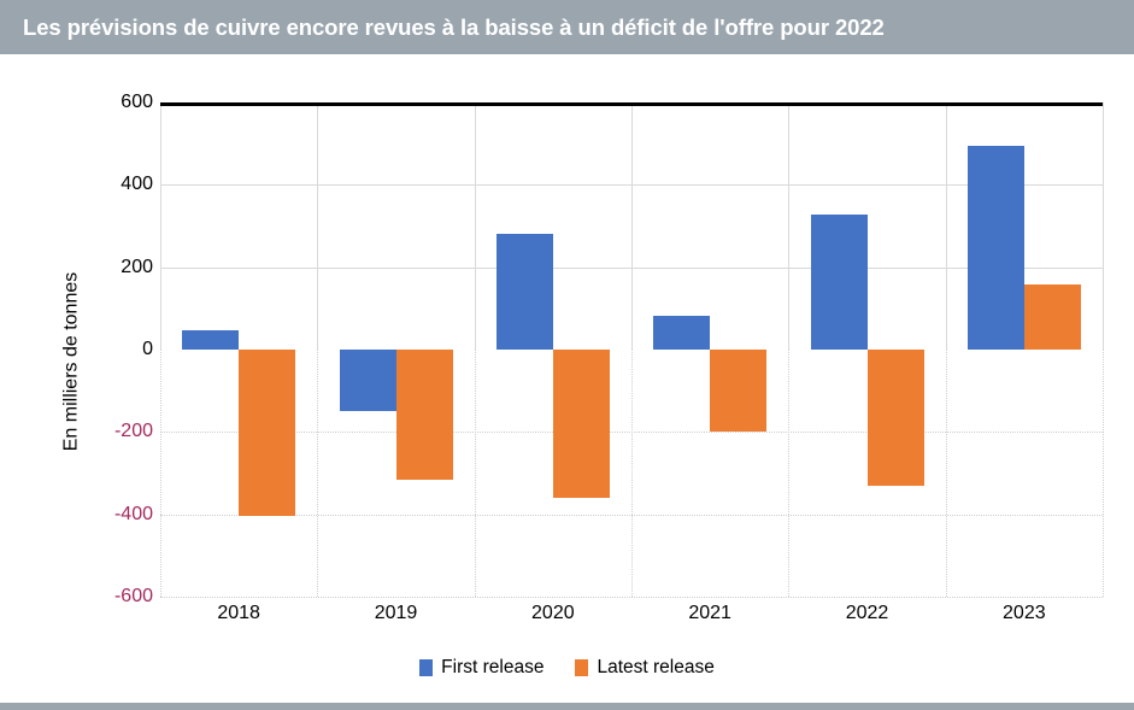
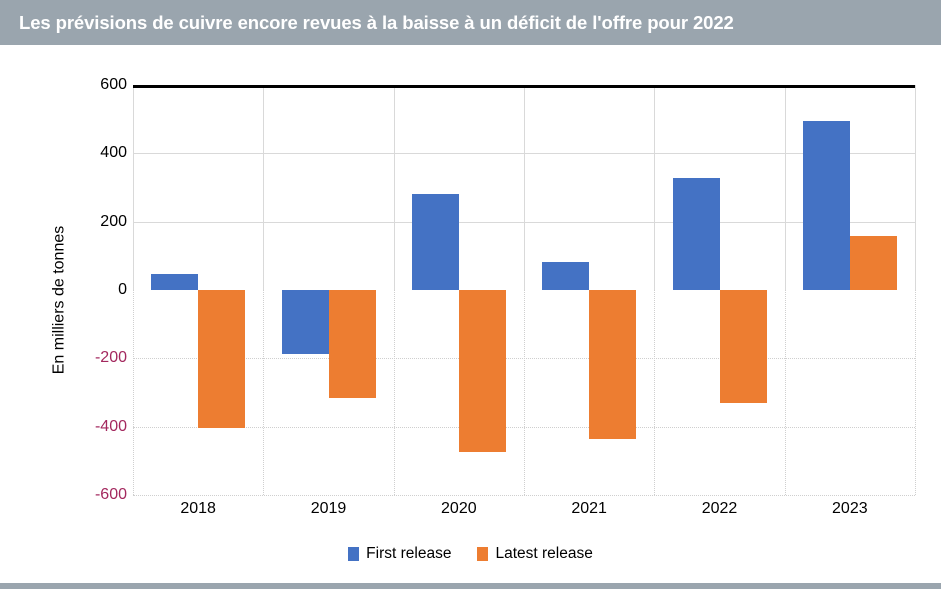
First release/2019: -150 -> -190
Latest release/2020: -360 -> -480
Latest release/2021: -200 -> -440
